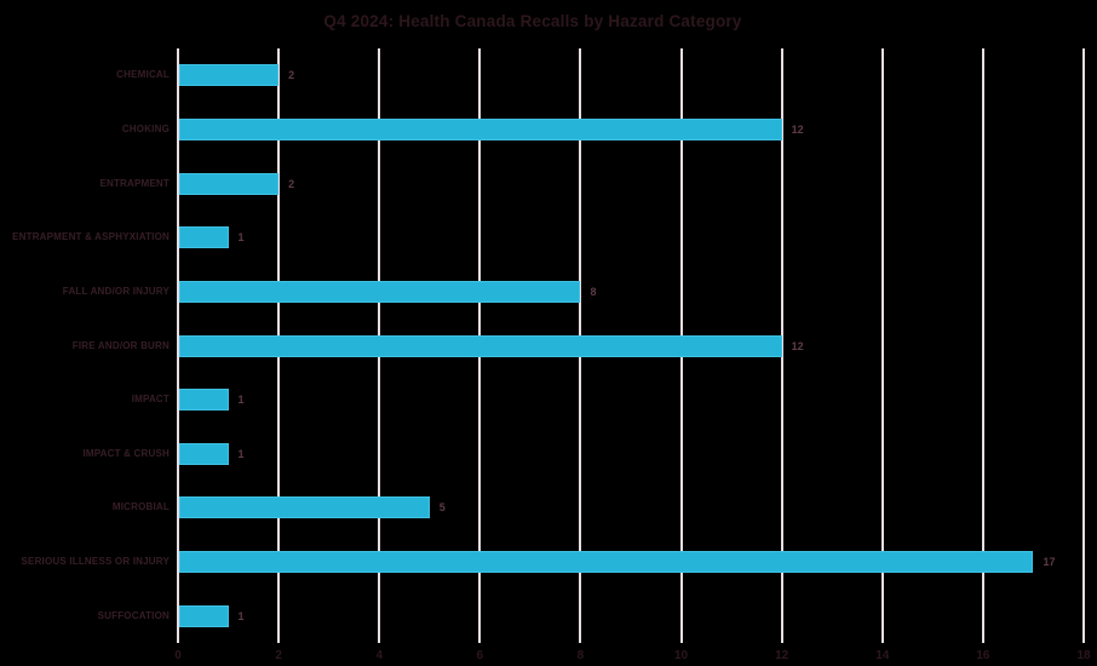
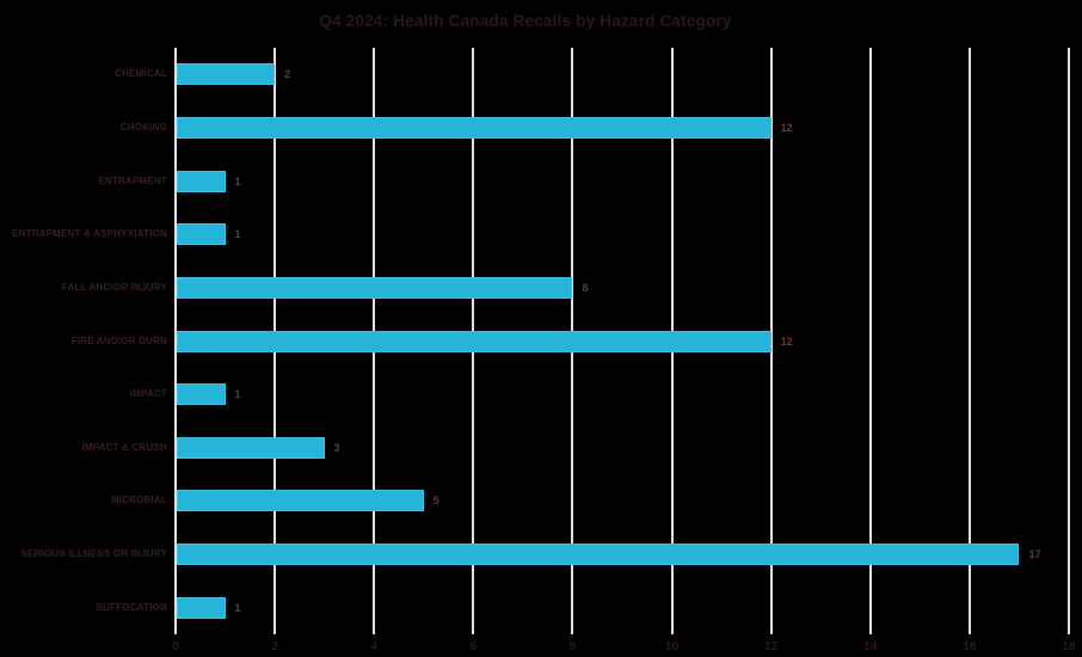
ENTRAPMENT: 2 -> 1
IMPACT & CRUSH: 1 -> 3
